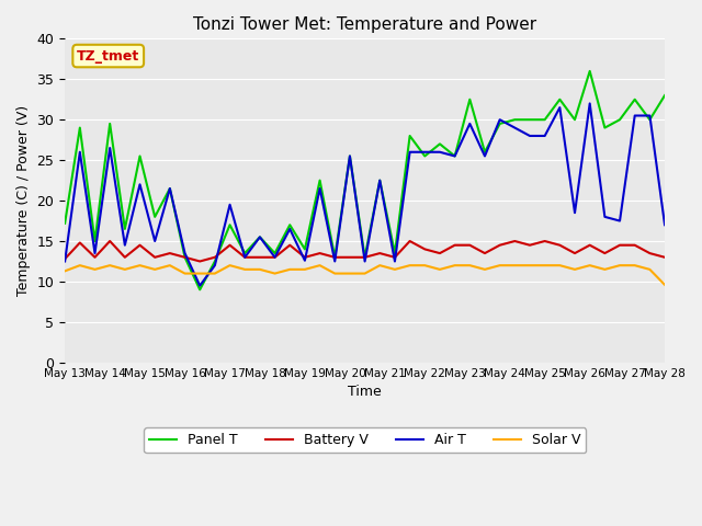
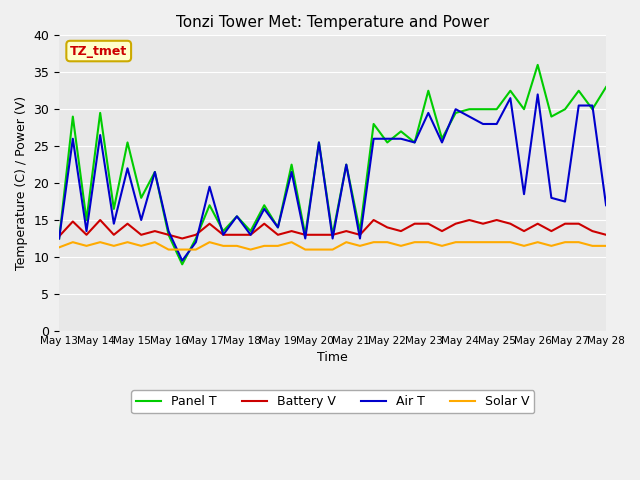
Panel T/May 13: 17.2 -> 12.5
Air T/May 19: 12.6 -> 14.0
Solar V/May 28: 9.6 -> 11.5
